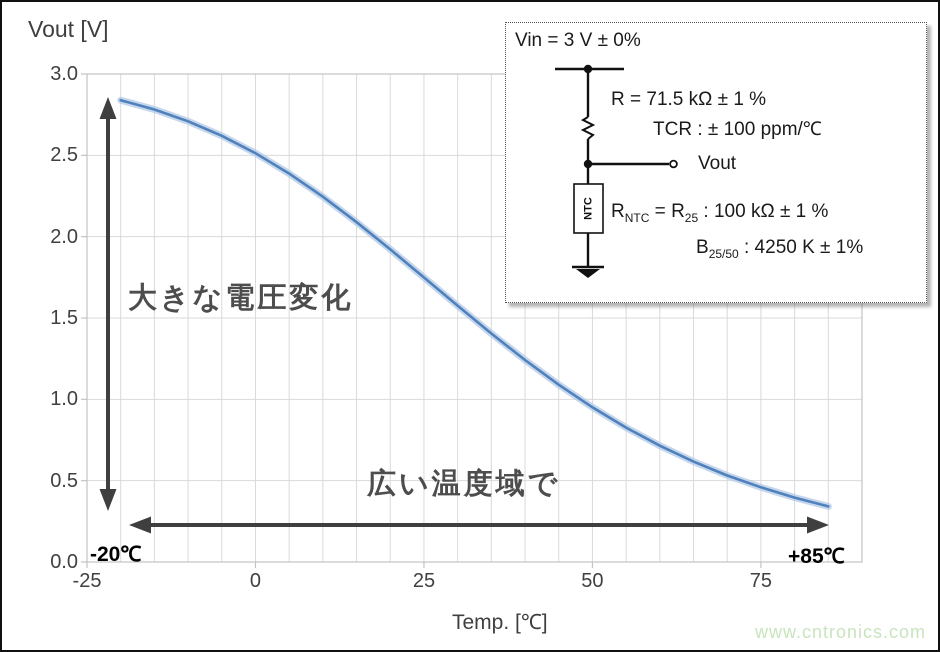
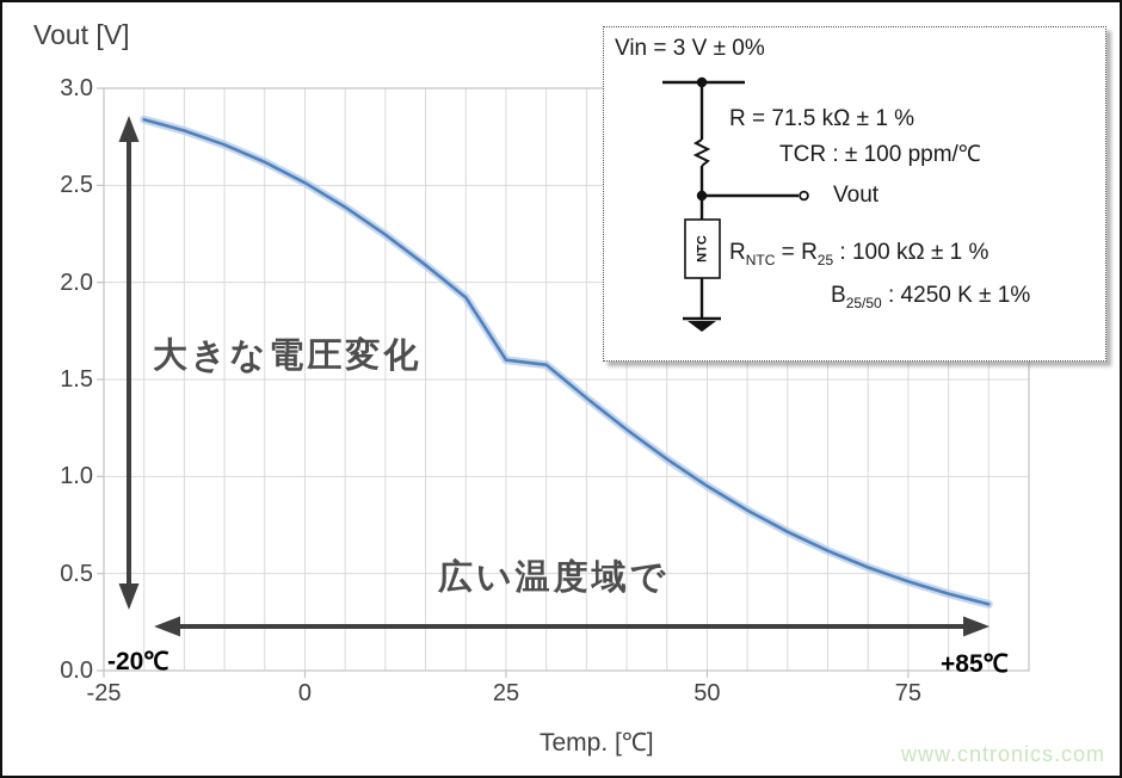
25: 1.75 -> 1.60
